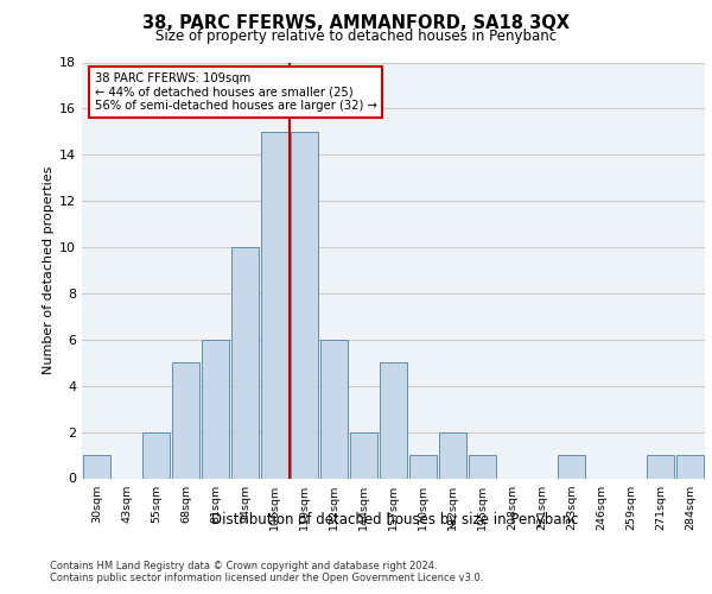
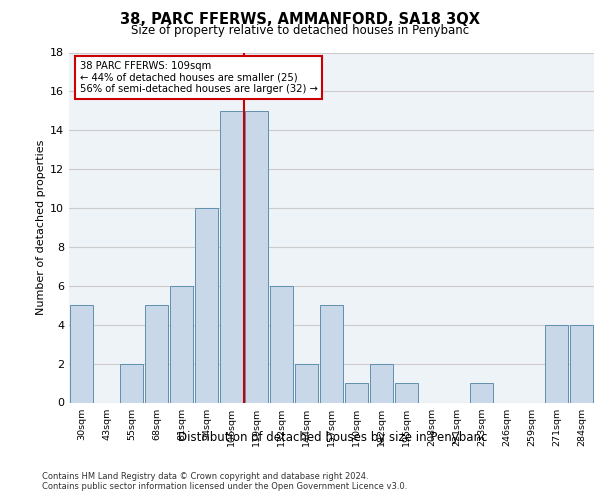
30sqm: 1 -> 5
271sqm: 1 -> 4
284sqm: 1 -> 4
